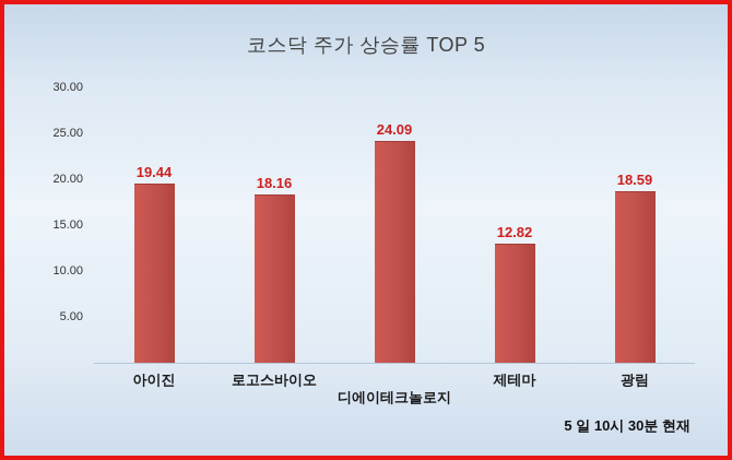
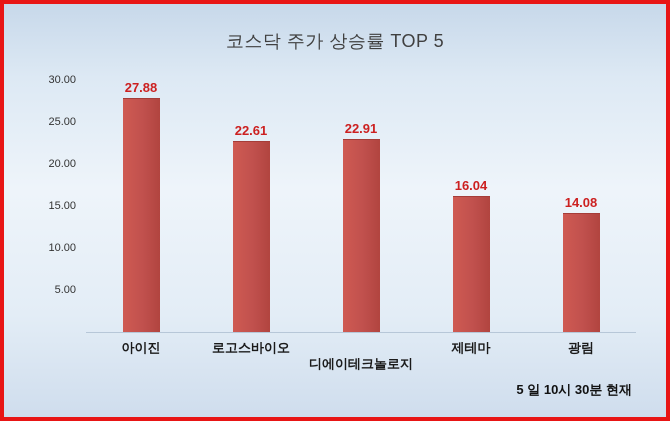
아이진: 19.44 -> 27.88
로고스바이오: 18.16 -> 22.61
디에이테크놀로지: 24.09 -> 22.91
제테마: 12.82 -> 16.04
광림: 18.59 -> 14.08
